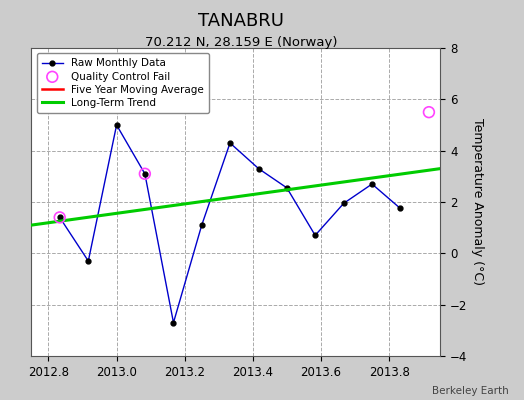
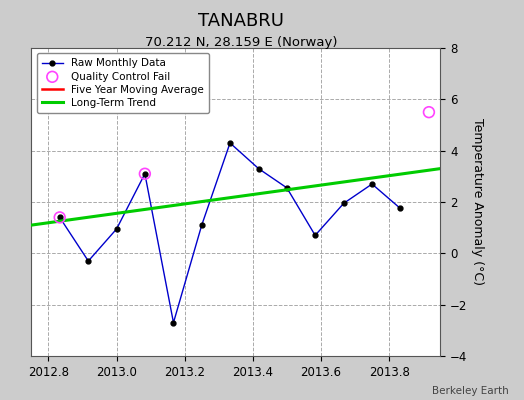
Raw Monthly Data/2013.0: 5.00 -> 0.95
